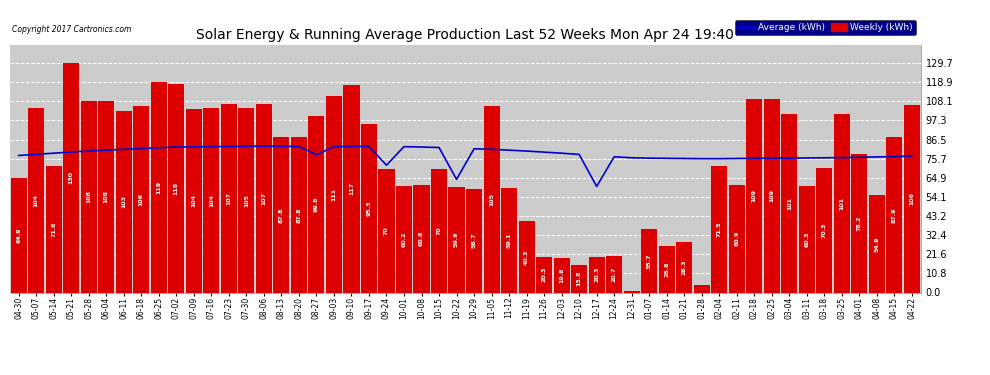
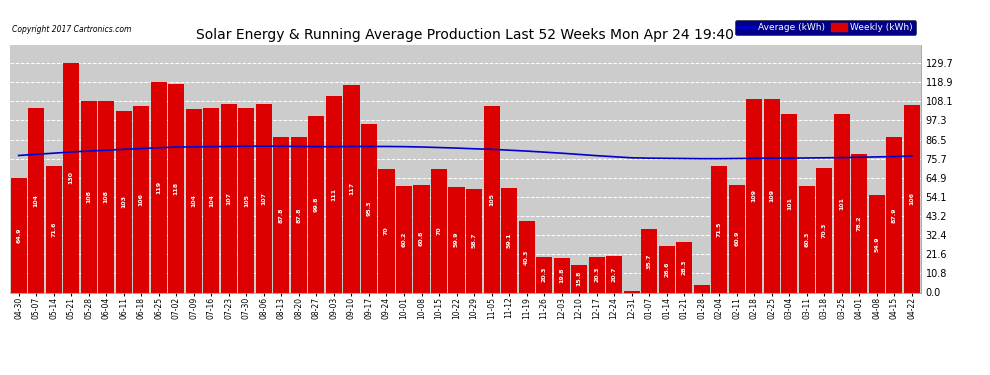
Average (kWh)/08-27: 78 -> 82
Average (kWh)/09-24: 72 -> 83
Average (kWh)/10-22: 64 -> 82
Average (kWh)/12-17: 60 -> 77
